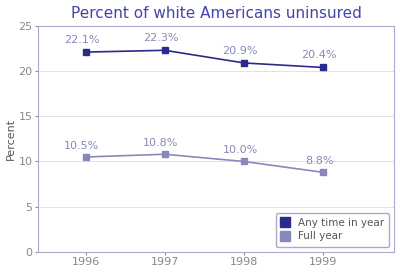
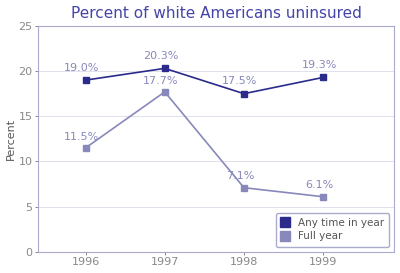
Any time in year/1996: 22.1% -> 19.0%
Full year/1996: 10.5% -> 11.5%
Any time in year/1997: 22.3% -> 20.3%
Full year/1997: 10.8% -> 17.7%
Any time in year/1998: 20.9% -> 17.5%
Full year/1998: 10.0% -> 7.1%
Any time in year/1999: 20.4% -> 19.3%
Full year/1999: 8.8% -> 6.1%
